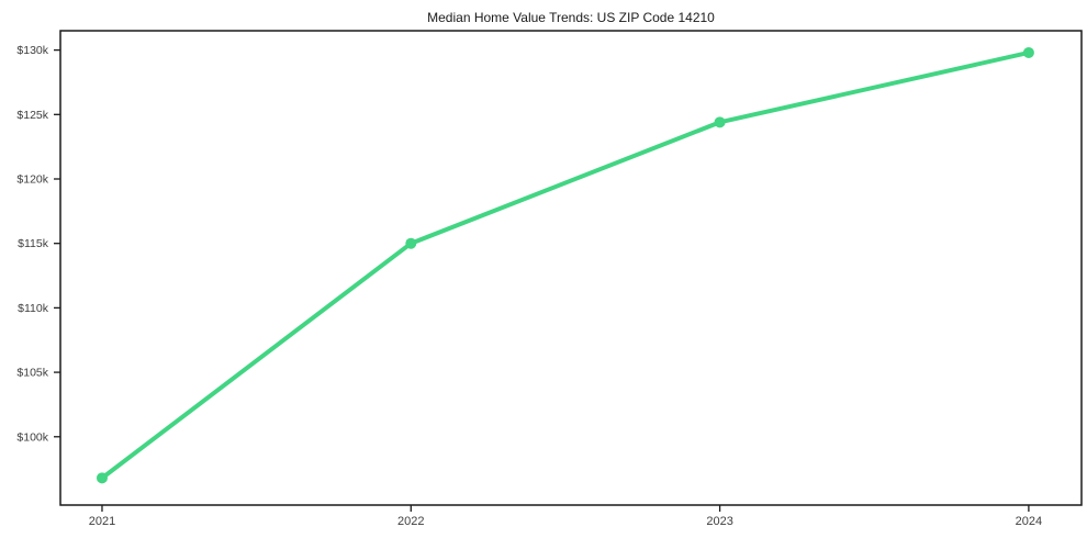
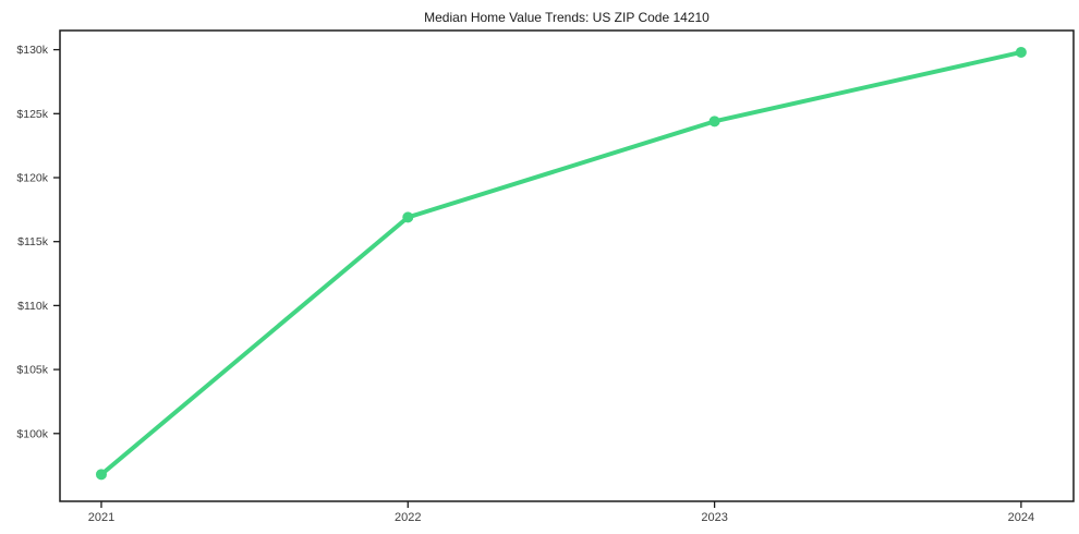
2022: $115.0k -> $116.9k
